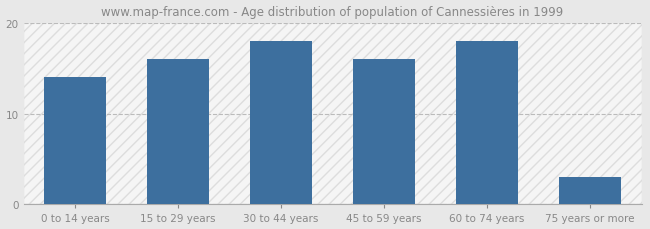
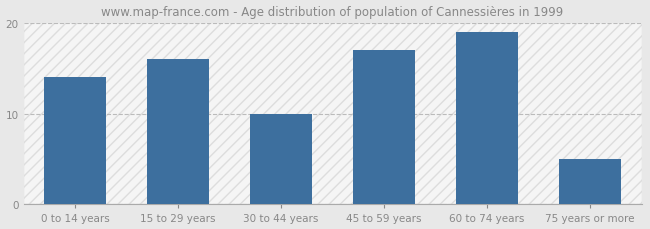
30 to 44 years: 18 -> 10
45 to 59 years: 16 -> 17
60 to 74 years: 18 -> 19
75 years or more: 3 -> 5
